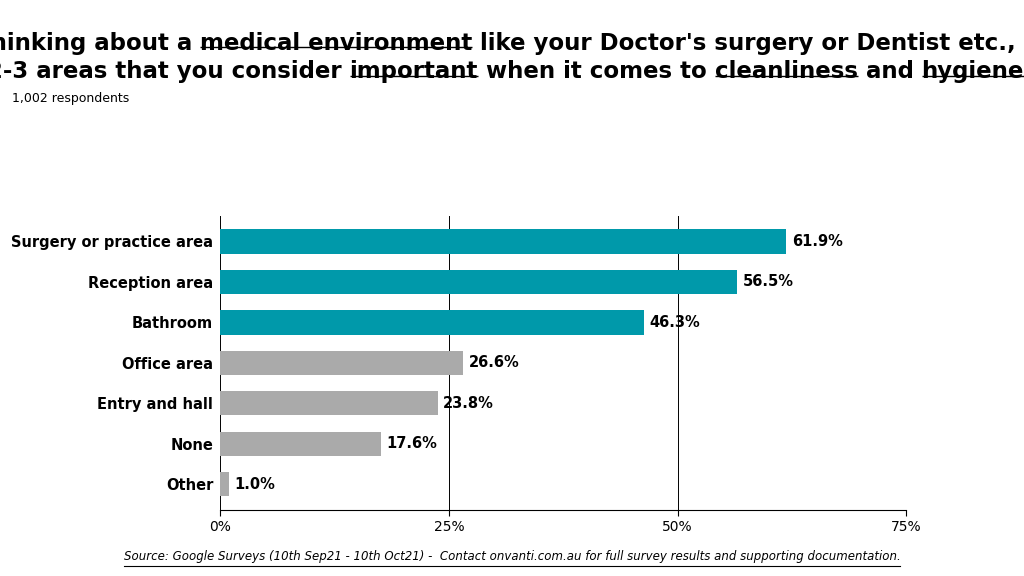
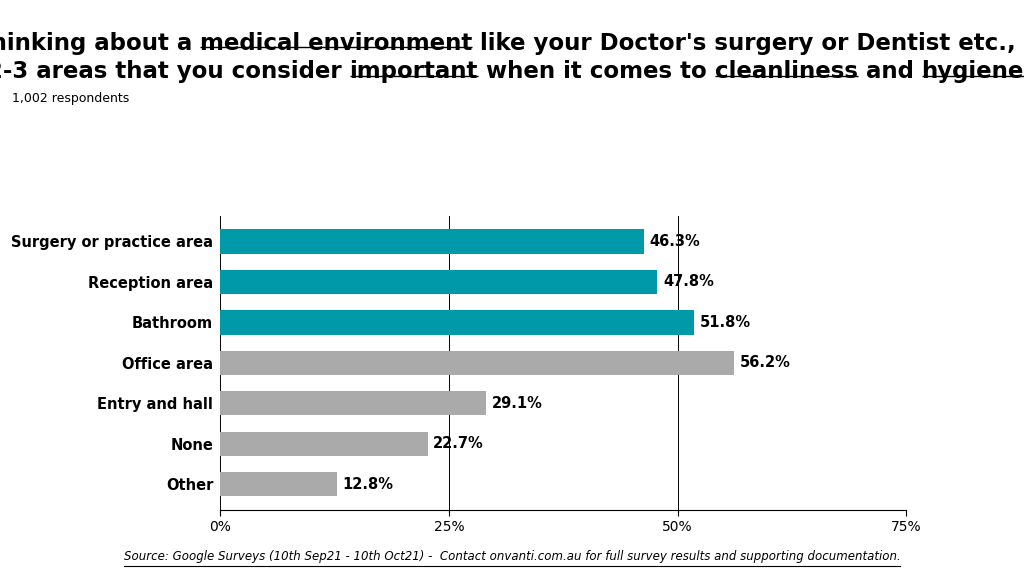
Surgery or practice area: 61.9% -> 46.3%
Reception area: 56.5% -> 47.8%
Bathroom: 46.3% -> 51.8%
Office area: 26.6% -> 56.2%
Entry and hall: 23.8% -> 29.1%
None: 17.6% -> 22.7%
Other: 1.0% -> 12.8%
